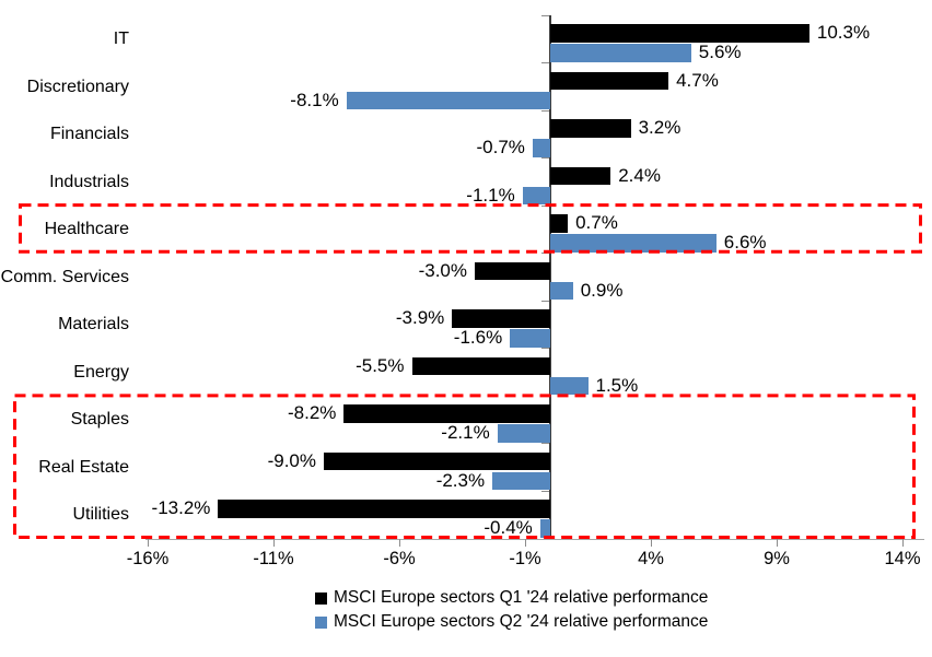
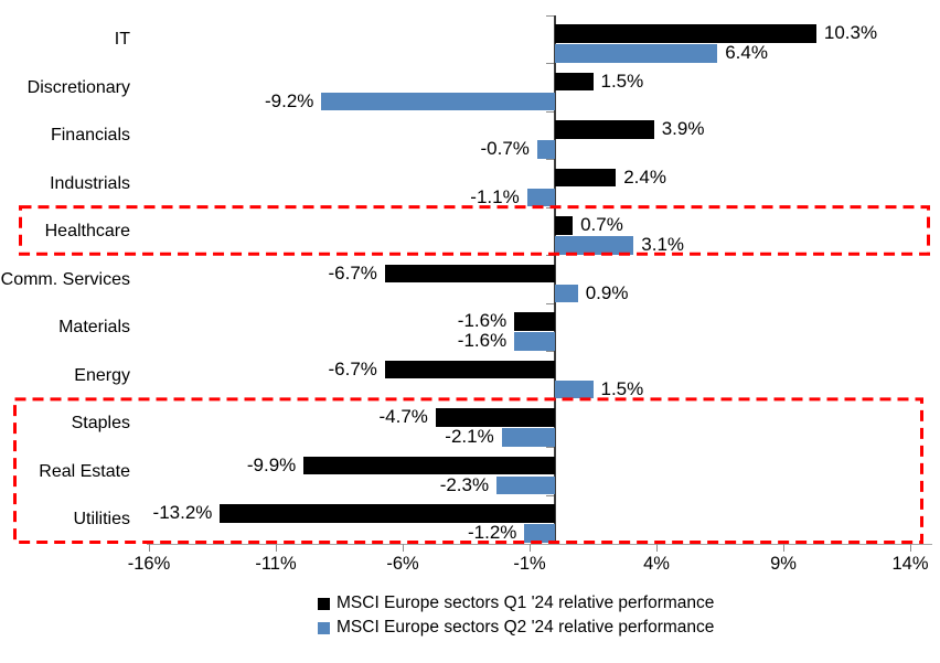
MSCI Europe sectors Q2 '24 relative performance/IT: 5.6% -> 6.4%
MSCI Europe sectors Q1 '24 relative performance/Discretionary: 4.7% -> 1.5%
MSCI Europe sectors Q2 '24 relative performance/Discretionary: -8.1% -> -9.2%
MSCI Europe sectors Q1 '24 relative performance/Financials: 3.2% -> 3.9%
MSCI Europe sectors Q2 '24 relative performance/Healthcare: 6.6% -> 3.1%
MSCI Europe sectors Q1 '24 relative performance/Comm. Services: -3.0% -> -6.7%
MSCI Europe sectors Q1 '24 relative performance/Materials: -3.9% -> -1.6%
MSCI Europe sectors Q1 '24 relative performance/Energy: -5.5% -> -6.7%
MSCI Europe sectors Q1 '24 relative performance/Staples: -8.2% -> -4.7%
MSCI Europe sectors Q1 '24 relative performance/Real Estate: -9.0% -> -9.9%
MSCI Europe sectors Q2 '24 relative performance/Utilities: -0.4% -> -1.2%
